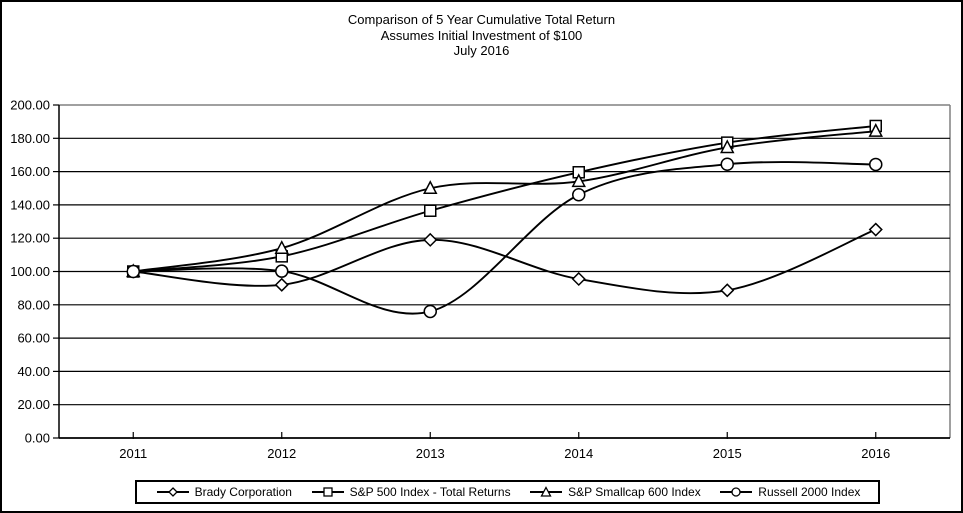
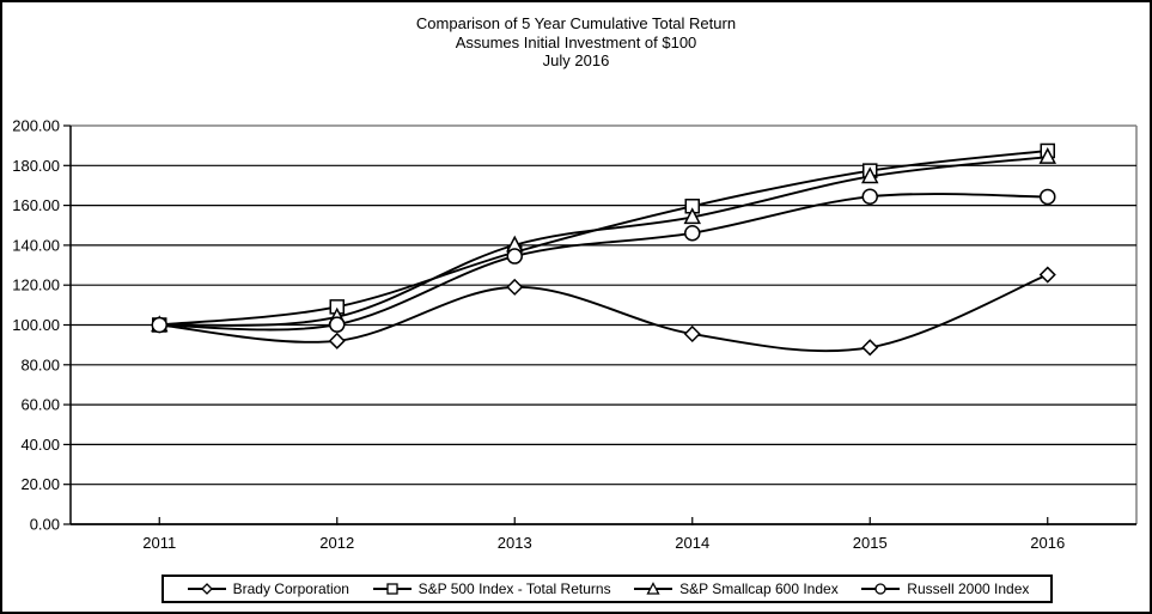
S&P Smallcap 600 Index/2012: 114 -> 104
S&P Smallcap 600 Index/2013: 150 -> 140
Russell 2000 Index/2013: 76 -> 134
